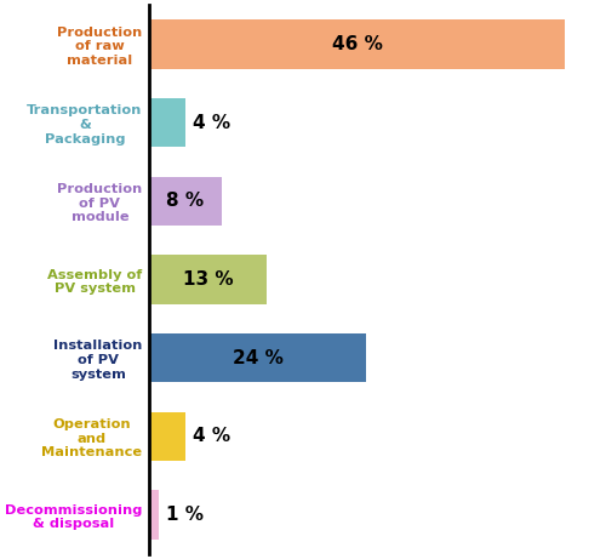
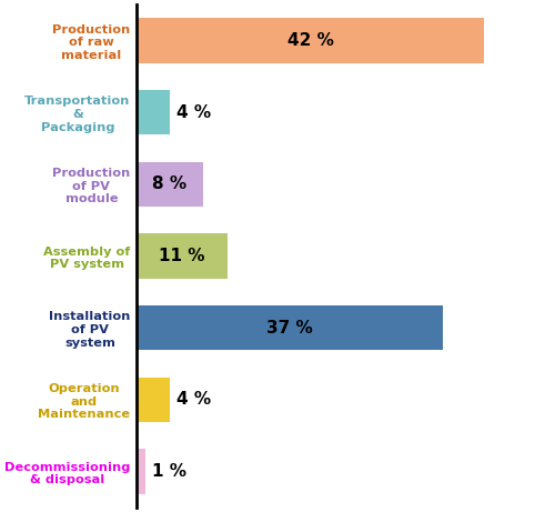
Production of raw material: 46 -> 42
Assembly of PV system: 13 -> 11
Installation of PV system: 24 -> 37
